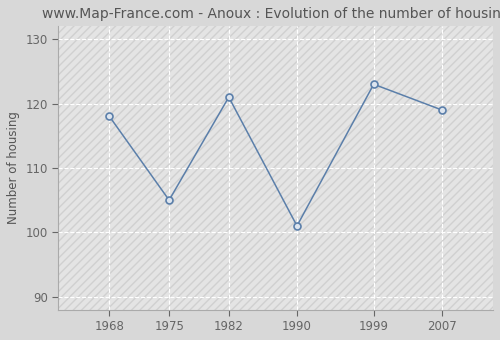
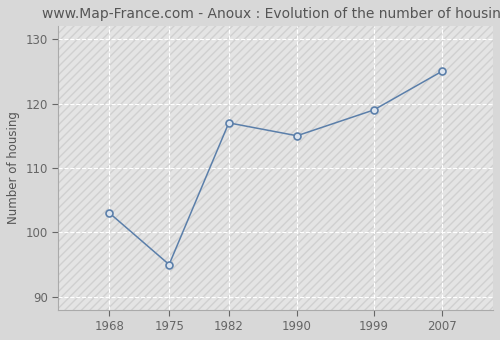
1968: 118 -> 103
1975: 105 -> 95
1982: 121 -> 117
1990: 101 -> 115
1999: 123 -> 119
2007: 119 -> 125
